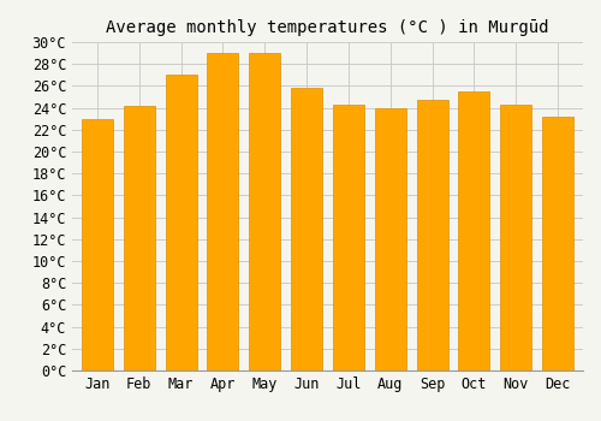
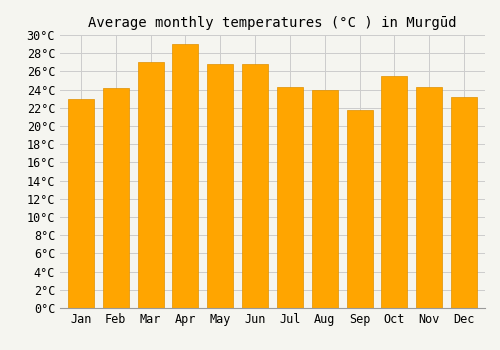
May: 29.0°C -> 26.8°C
Jun: 25.8°C -> 26.8°C
Sep: 24.7°C -> 21.8°C
